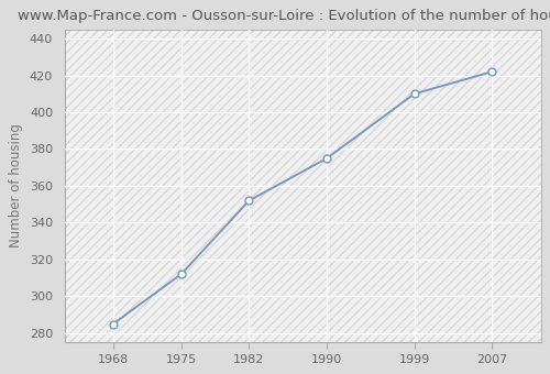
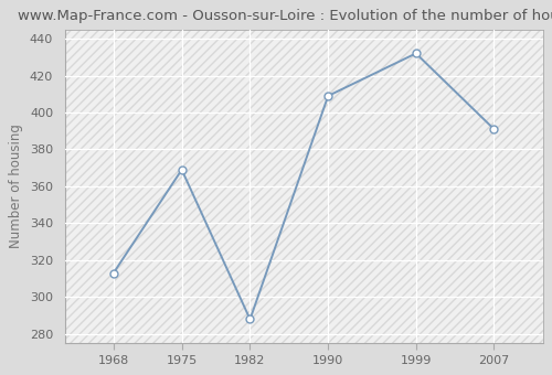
1968: 285 -> 313
1975: 312 -> 369
1982: 352 -> 288
1990: 375 -> 409
1999: 410 -> 432
2007: 422 -> 391
